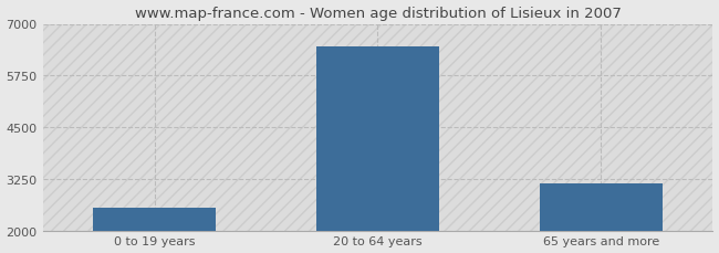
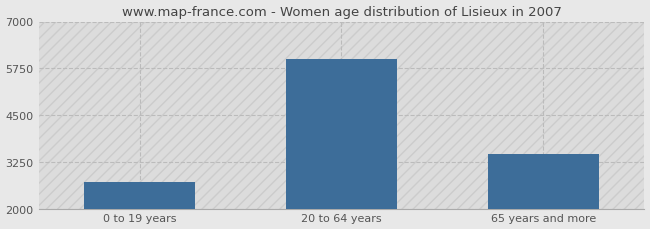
0 to 19 years: 2550 -> 2700
20 to 64 years: 6450 -> 6000
65 years and more: 3150 -> 3450
